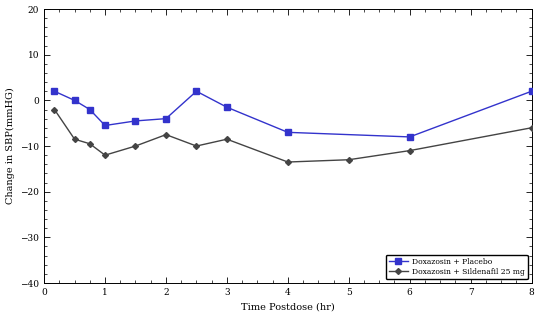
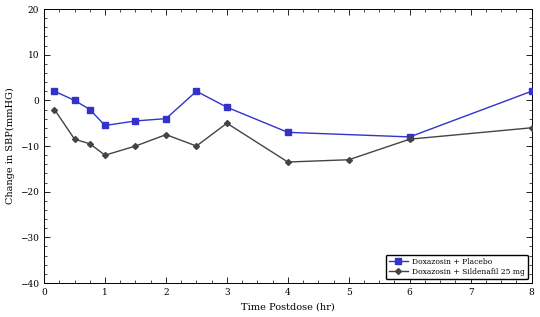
Doxazosin + Sildenafil 25 mg/3: -8.5 -> -5.0
Doxazosin + Sildenafil 25 mg/6: -11.0 -> -8.5
